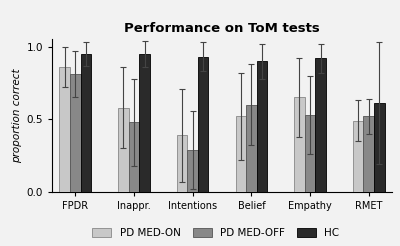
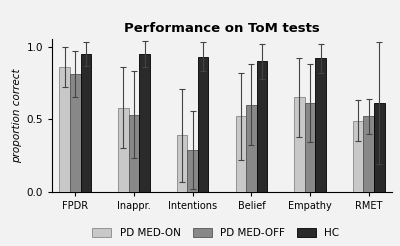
PD MED-OFF/Inappr.: 0.48 -> 0.53
PD MED-OFF/Empathy: 0.53 -> 0.61
